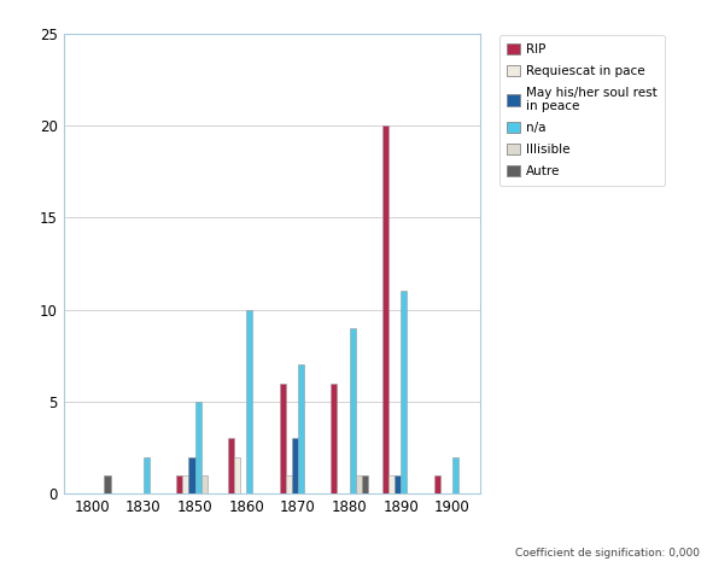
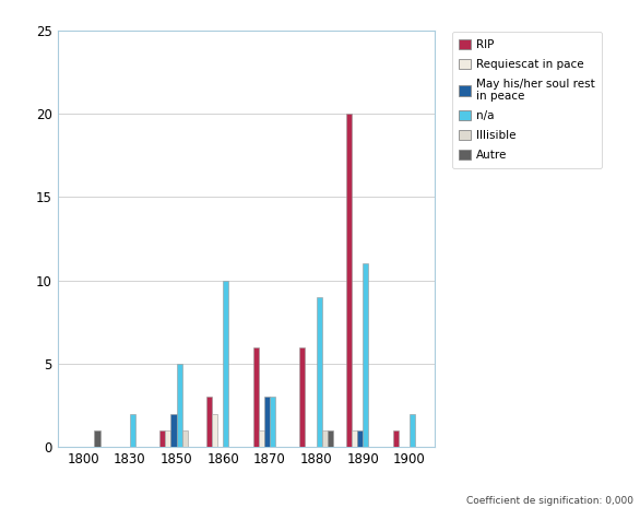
n/a/1870: 7 -> 3
